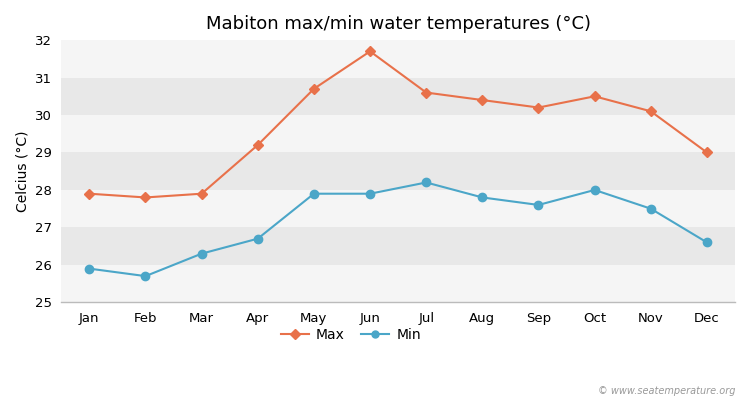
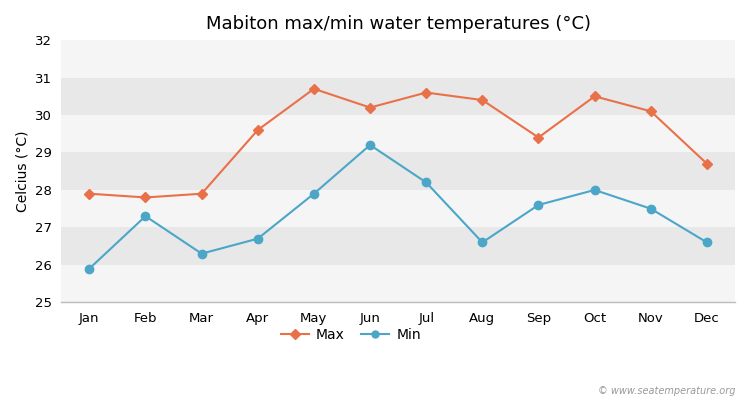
Min/Feb: 25.7 -> 27.3
Max/Apr: 29.2 -> 29.6
Max/Jun: 31.7 -> 30.2
Min/Jun: 27.9 -> 29.2
Min/Aug: 27.8 -> 26.6
Max/Sep: 30.2 -> 29.4
Max/Dec: 29.0 -> 28.7
